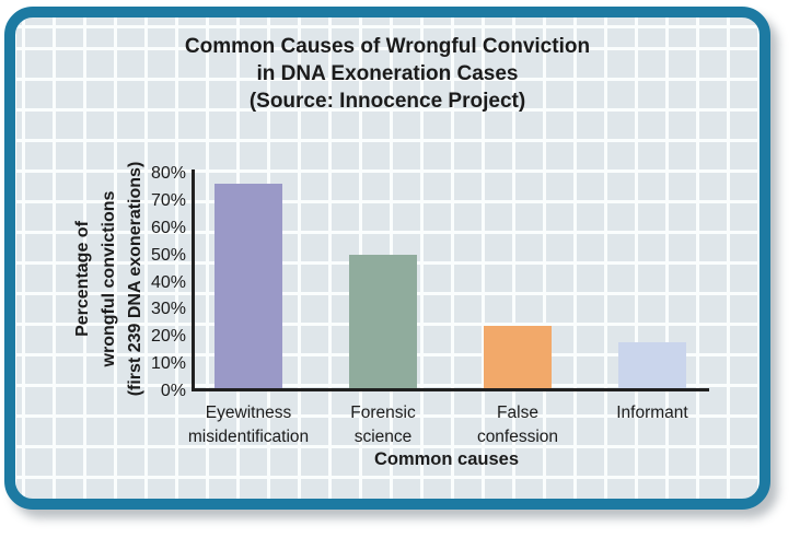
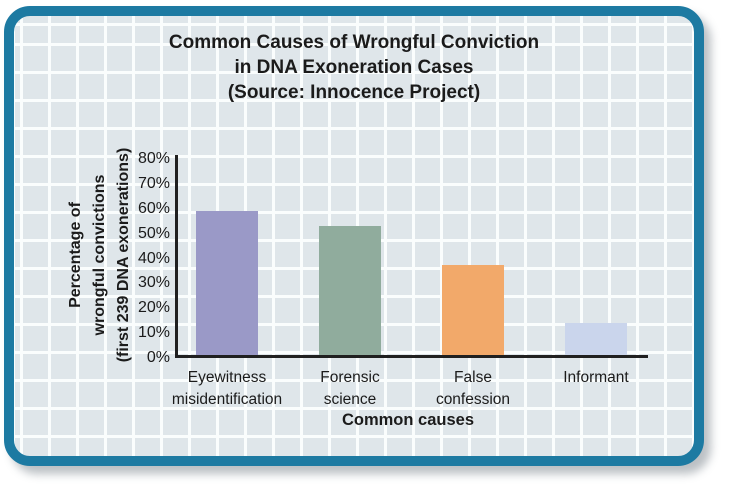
Eyewitness misidentification: 75% -> 58%
Forensic science: 49% -> 52%
False confession: 23% -> 36%
Informant: 17% -> 13%
